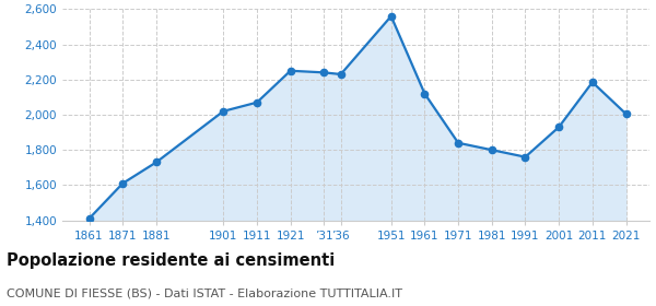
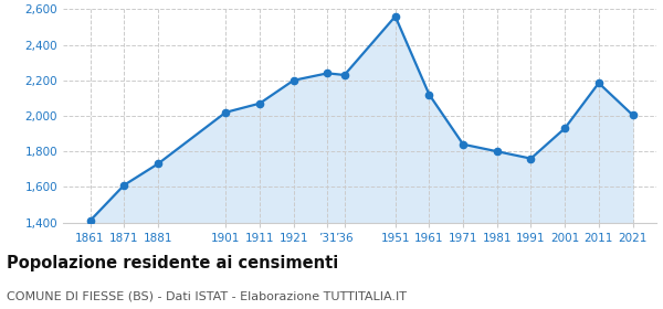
1921: 2,250 -> 2,200
